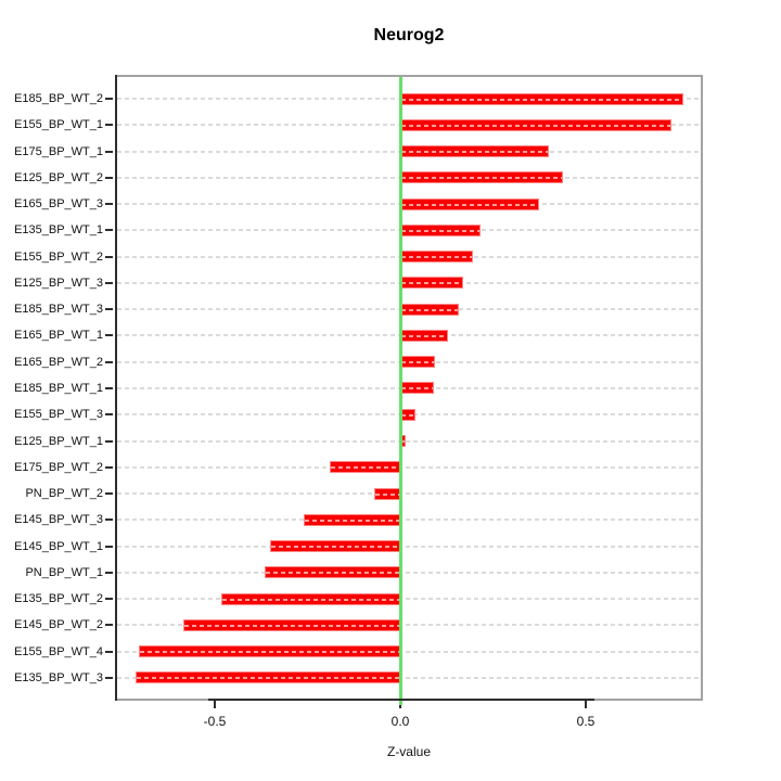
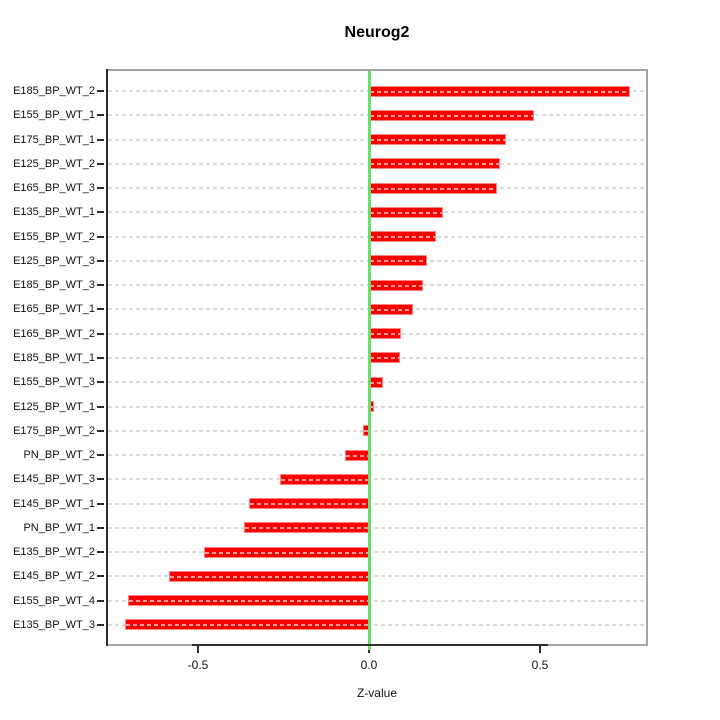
E155_BP_WT_1: 0.73 -> 0.48
E125_BP_WT_2: 0.44 -> 0.38
E175_BP_WT_2: -0.19 -> -0.02
